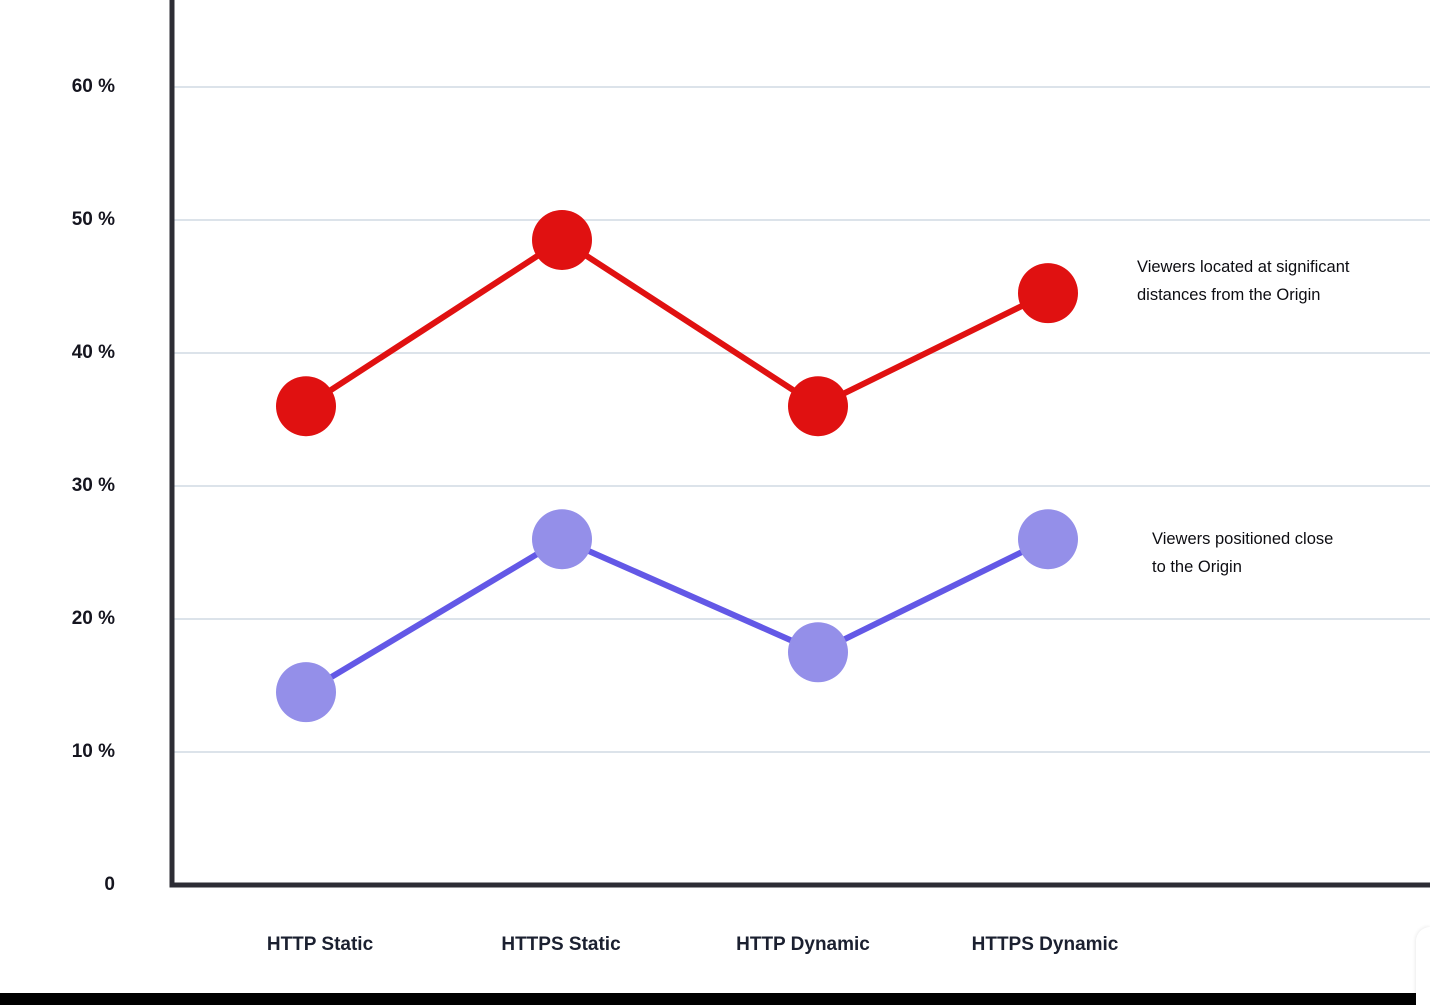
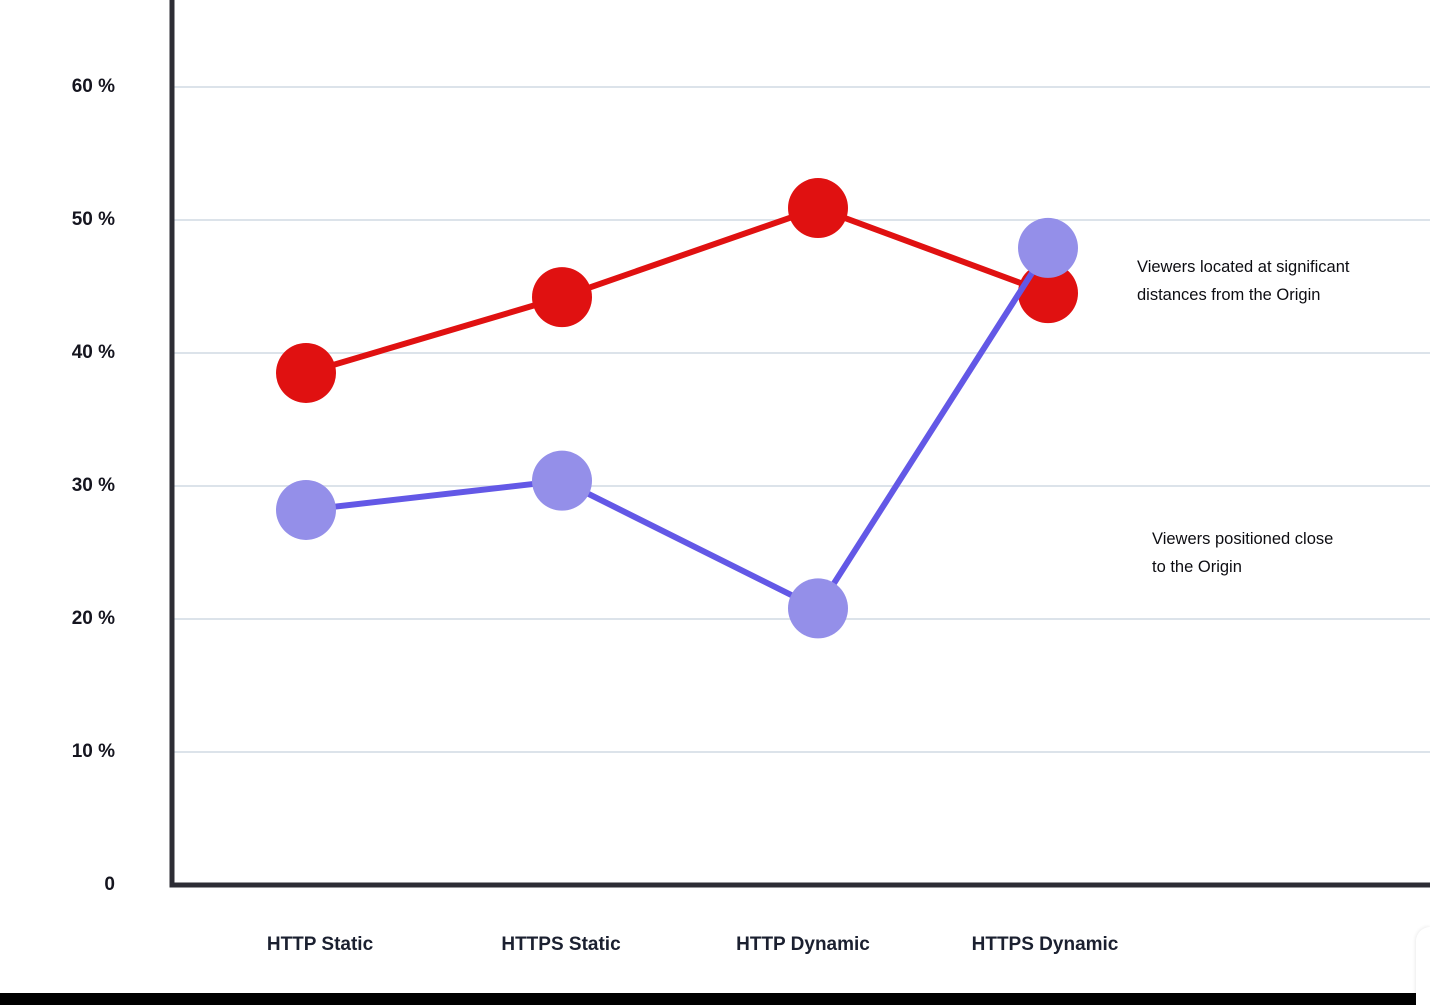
Viewers located at significant distances from the Origin/HTTP Static: 36.0% -> 38.5%
Viewers positioned close to the Origin/HTTP Static: 14.5% -> 28.2%
Viewers located at significant distances from the Origin/HTTPS Static: 48.5% -> 44.2%
Viewers positioned close to the Origin/HTTPS Static: 26.0% -> 30.4%
Viewers located at significant distances from the Origin/HTTP Dynamic: 36.0% -> 50.9%
Viewers positioned close to the Origin/HTTP Dynamic: 17.5% -> 20.8%
Viewers positioned close to the Origin/HTTPS Dynamic: 26.0% -> 47.9%
